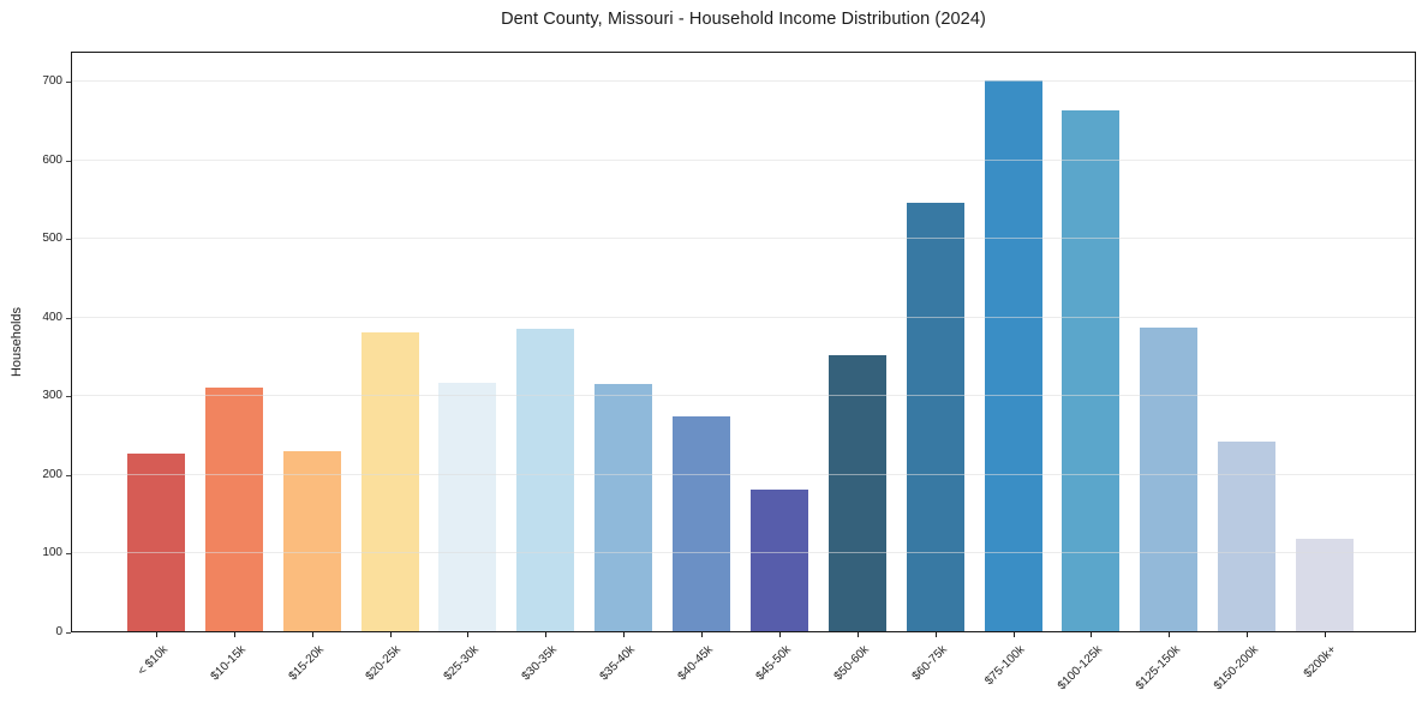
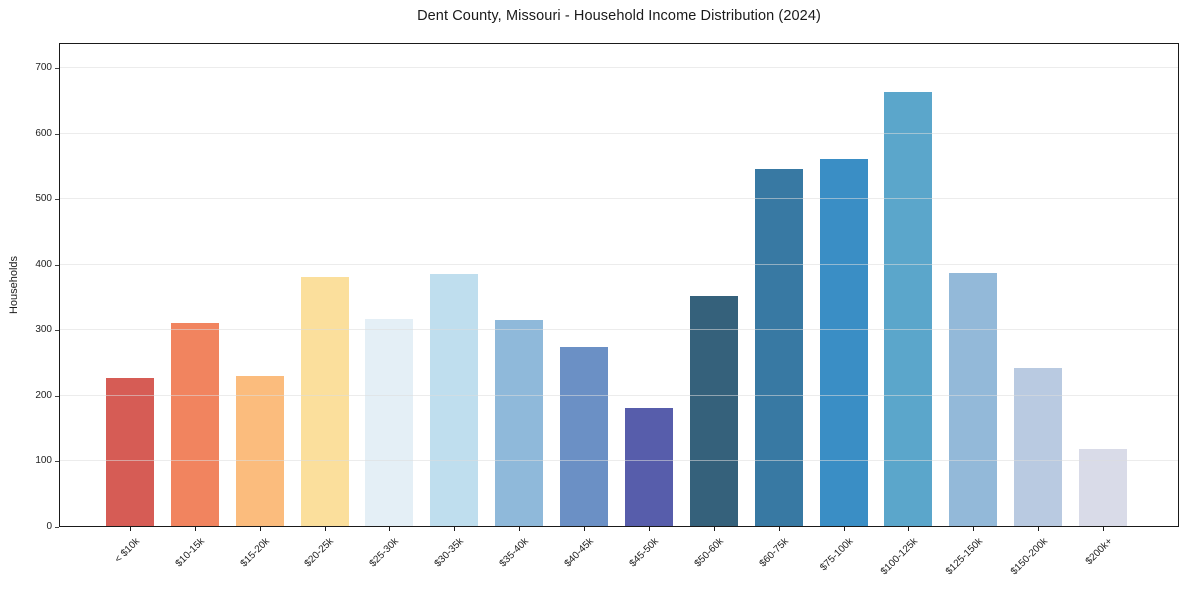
$75-100k: 700 -> 560
